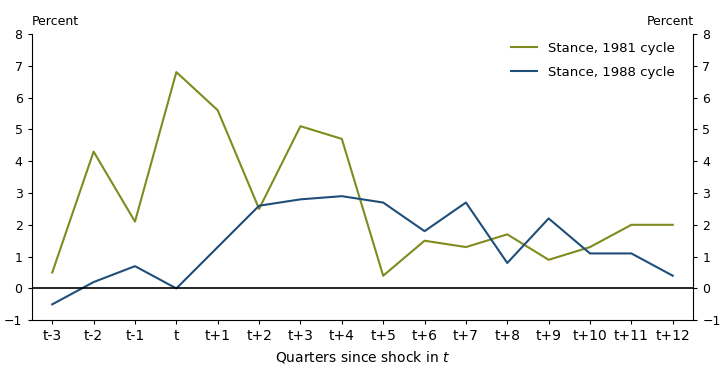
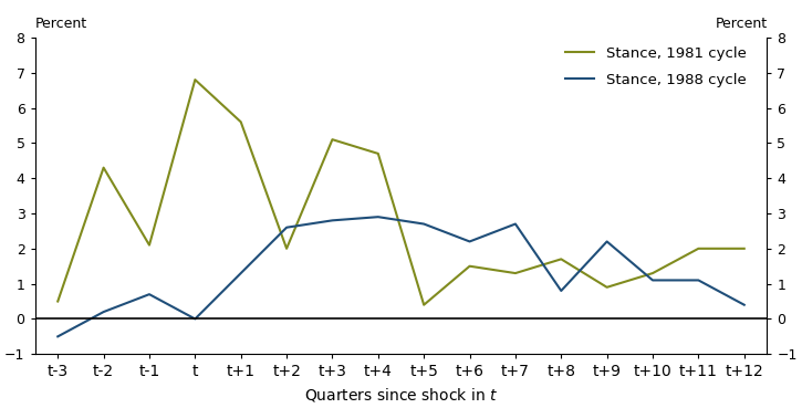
Stance, 1981 cycle/t+2: 2.5 -> 2.0
Stance, 1988 cycle/t+6: 1.8 -> 2.2
